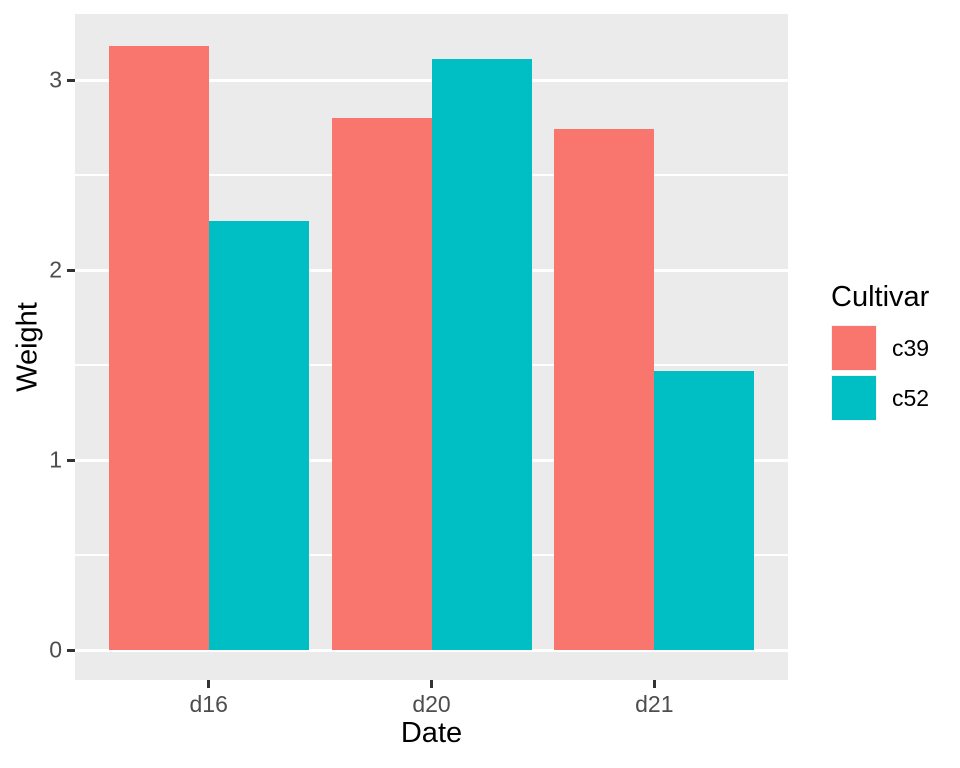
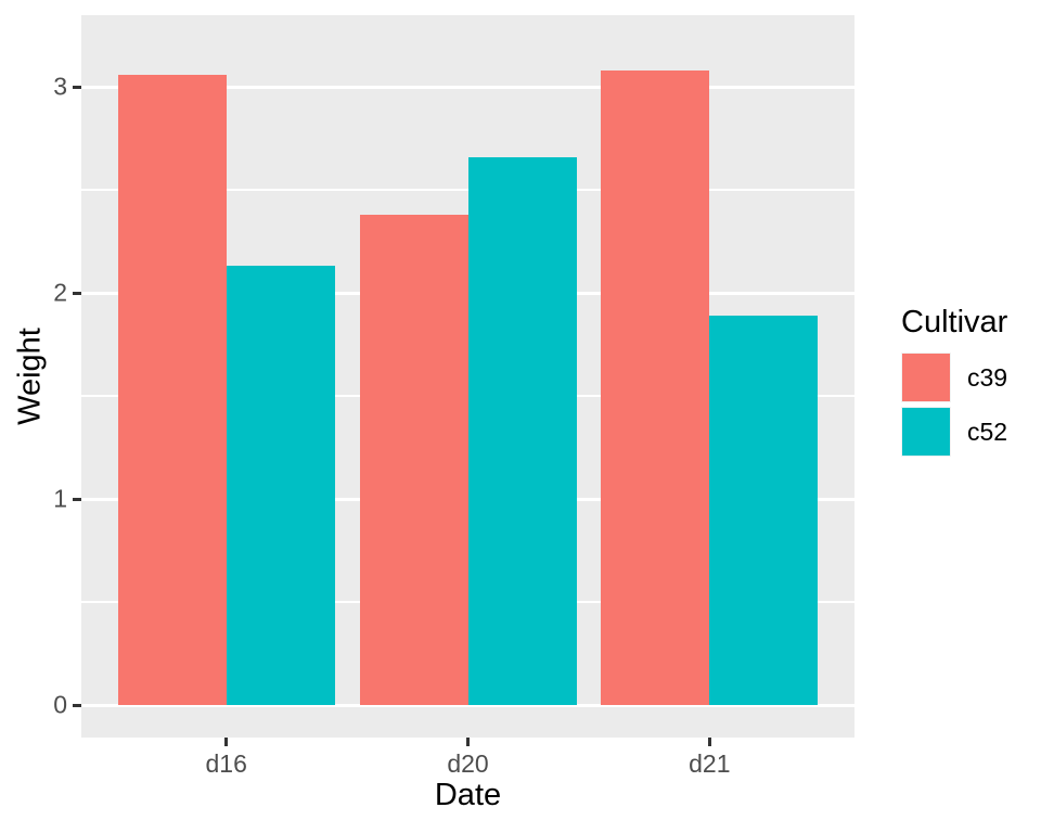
c39/d16: 3.18 -> 3.06
c52/d16: 2.26 -> 2.13
c39/d20: 2.80 -> 2.38
c52/d20: 3.11 -> 2.66
c39/d21: 2.74 -> 3.08
c52/d21: 1.47 -> 1.89
